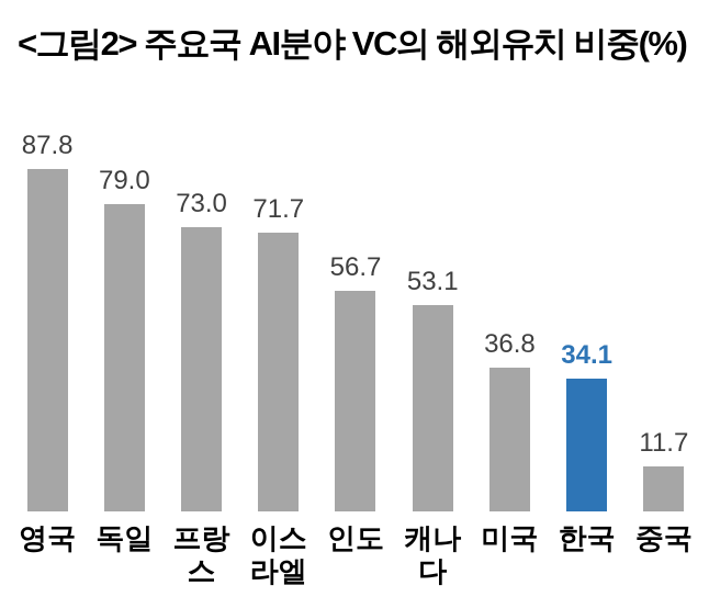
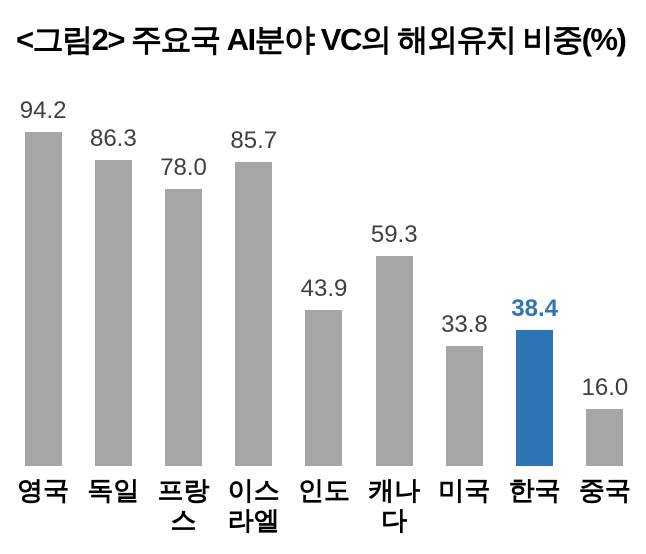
영국: 87.8 -> 94.2
독일: 79.0 -> 86.3
프랑스: 73.0 -> 78.0
이스라엘: 71.7 -> 85.7
인도: 56.7 -> 43.9
캐나다: 53.1 -> 59.3
미국: 36.8 -> 33.8
한국: 34.1 -> 38.4
중국: 11.7 -> 16.0
